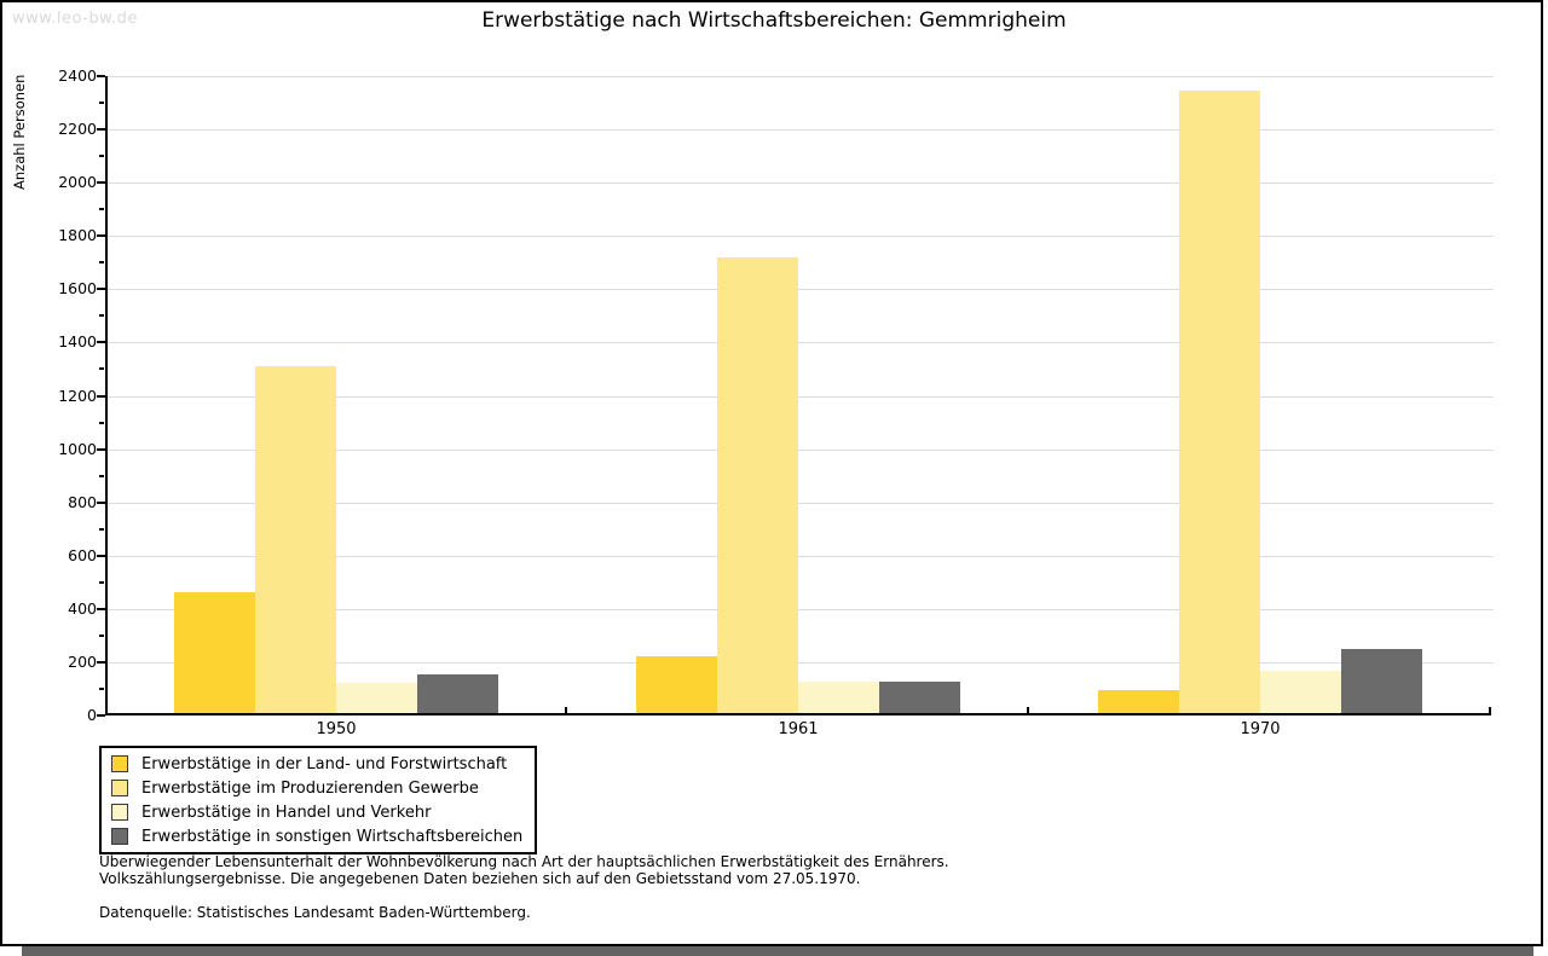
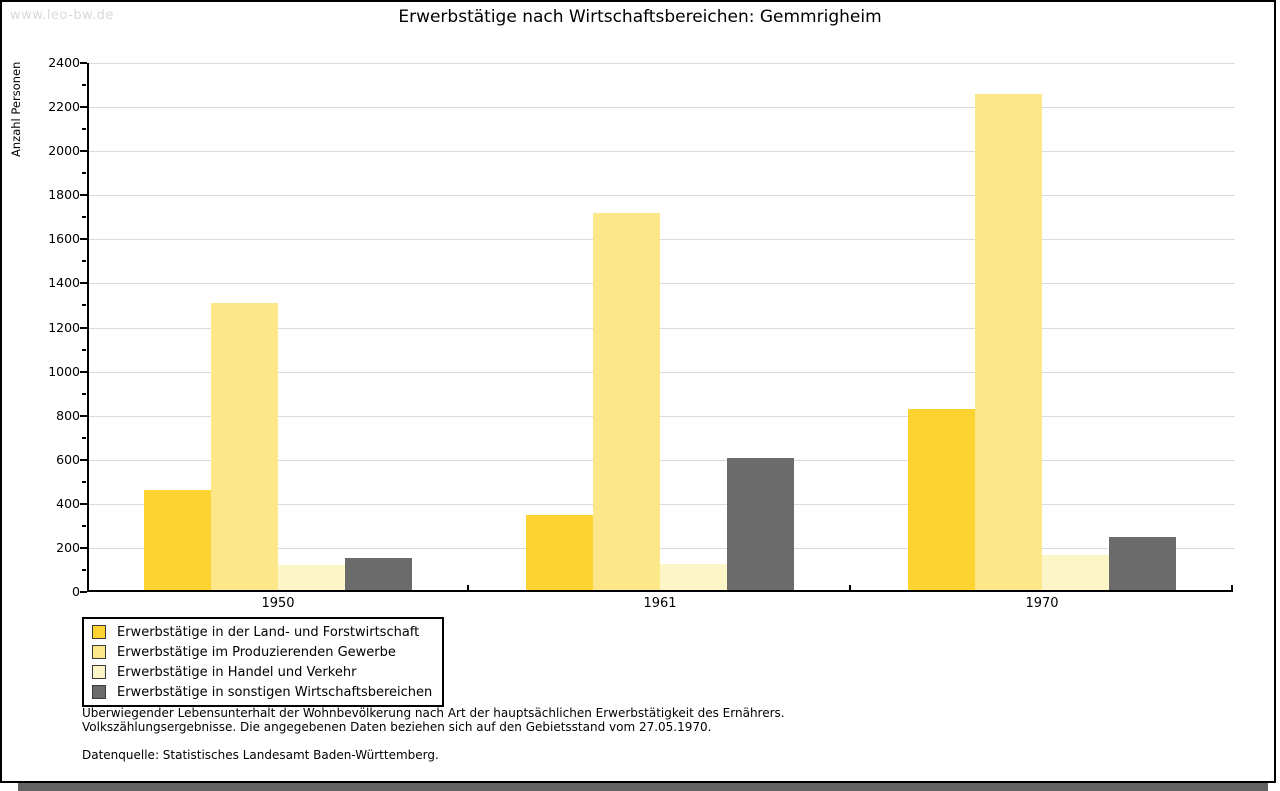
Erwerbstätige in der Land- und Forstwirtschaft/1961: 210 -> 340
Erwerbstätige in sonstigen Wirtschaftsbereichen/1961: 120 -> 600
Erwerbstätige in der Land- und Forstwirtschaft/1970: 90 -> 820
Erwerbstätige im Produzierenden Gewerbe/1970: 2340 -> 2250
